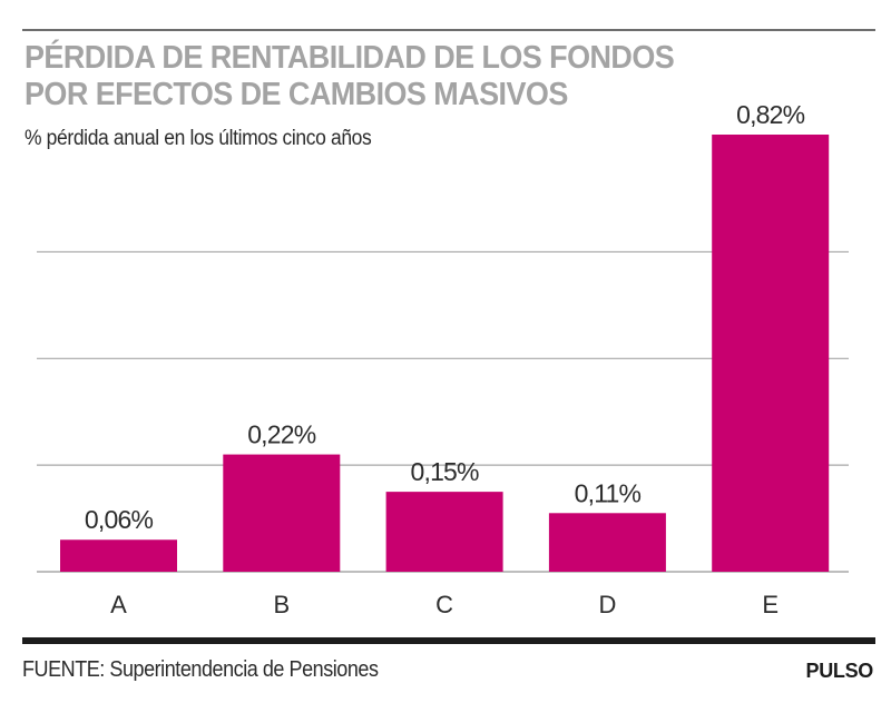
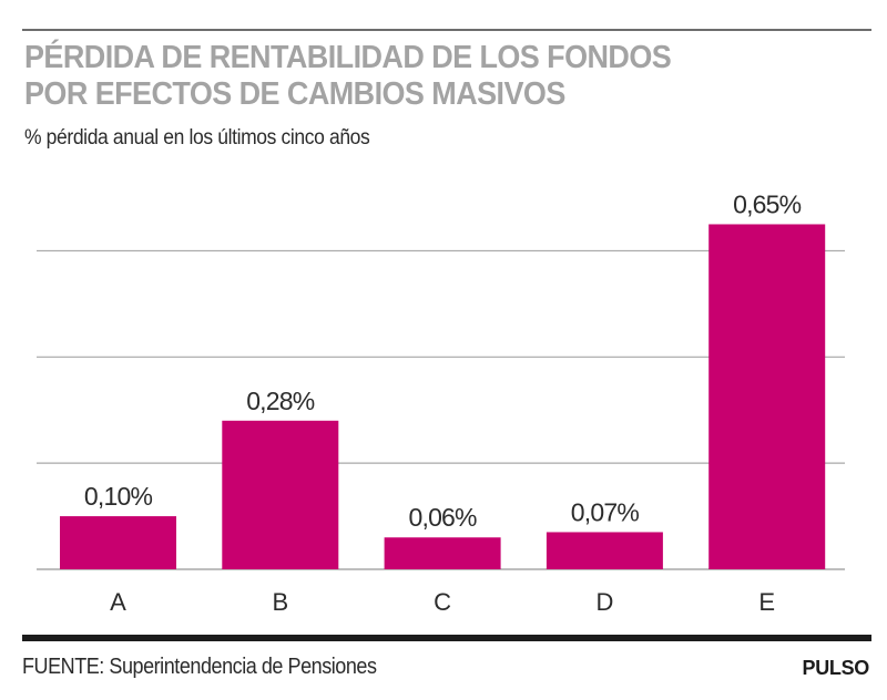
A: 0,06% -> 0,10%
B: 0,22% -> 0,28%
C: 0,15% -> 0,06%
D: 0,11% -> 0,07%
E: 0,82% -> 0,65%
